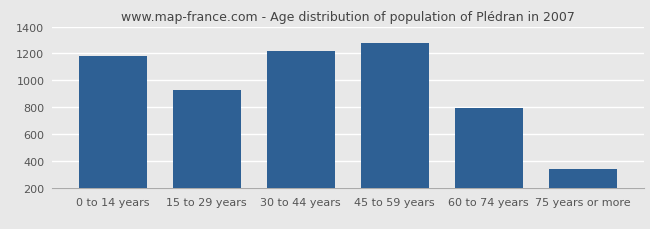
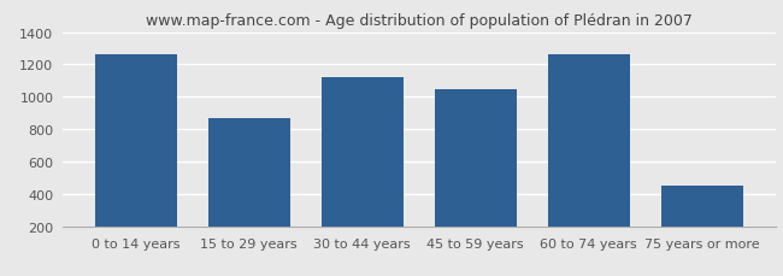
0 to 14 years: 1180 -> 1260
15 to 29 years: 930 -> 870
30 to 44 years: 1220 -> 1120
45 to 59 years: 1280 -> 1050
60 to 74 years: 790 -> 1260
75 years or more: 340 -> 450
